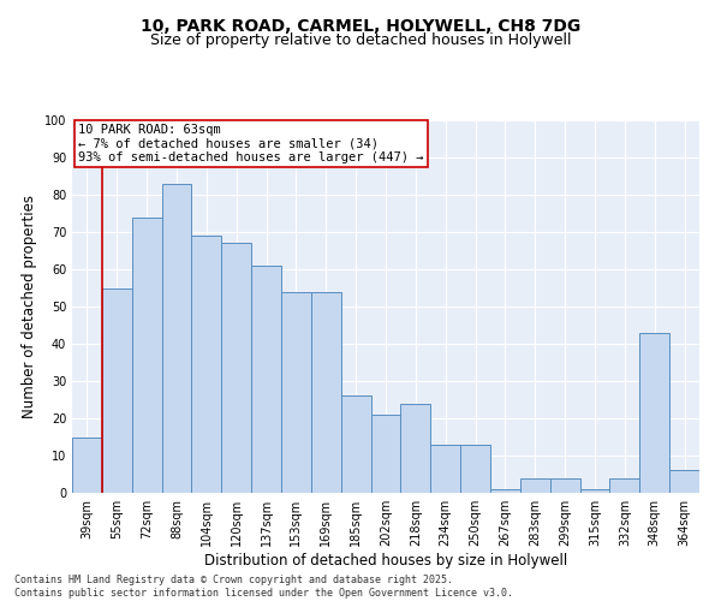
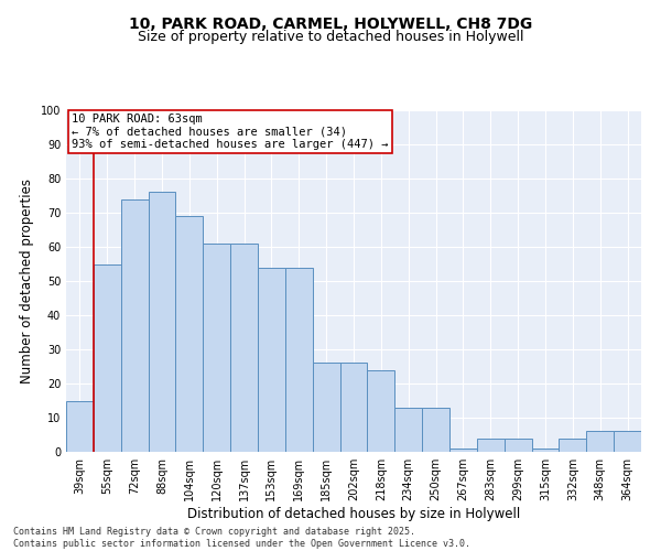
88sqm: 83 -> 76
120sqm: 67 -> 61
202sqm: 21 -> 26
348sqm: 43 -> 6
